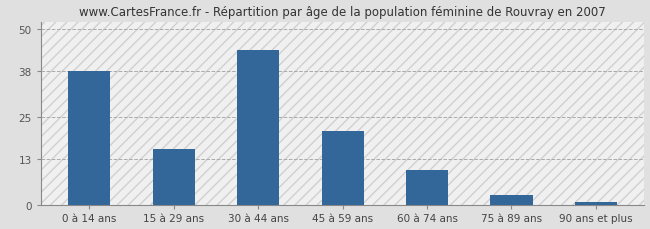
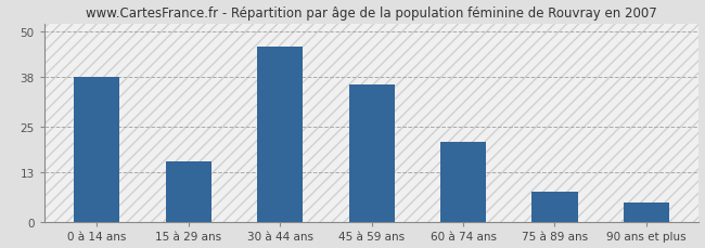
30 à 44 ans: 44 -> 46
45 à 59 ans: 21 -> 36
60 à 74 ans: 10 -> 21
75 à 89 ans: 3 -> 8
90 ans et plus: 1 -> 5
